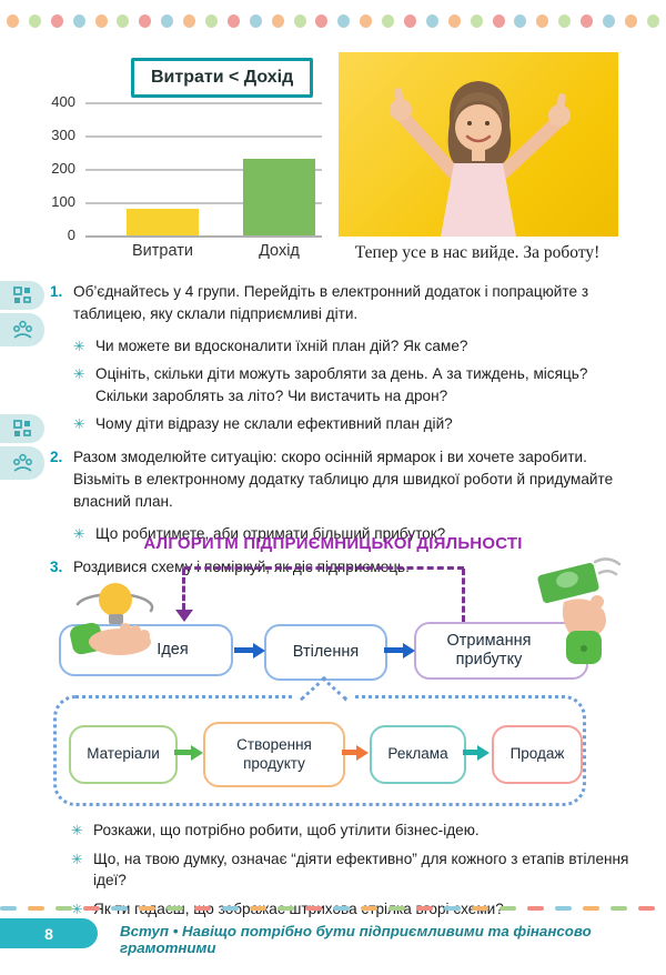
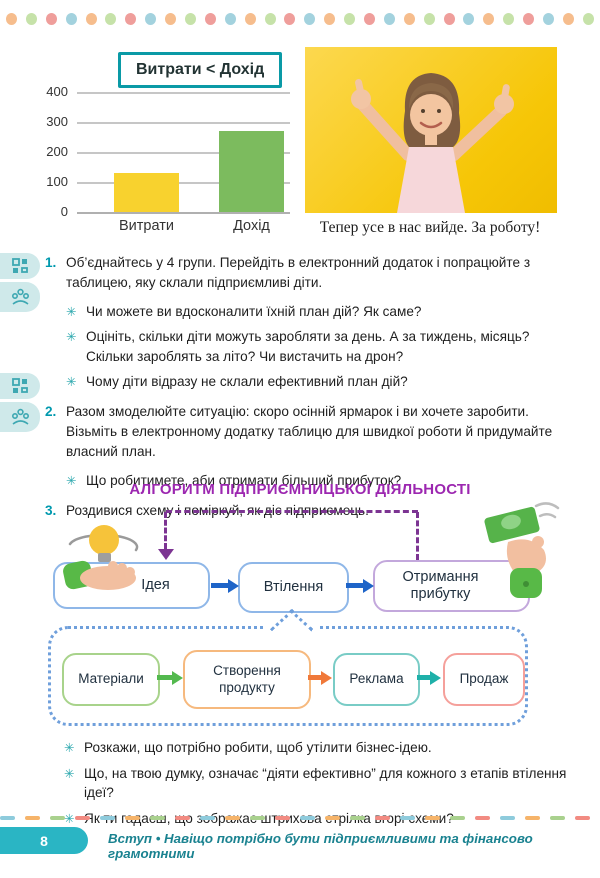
Витрати: 80 -> 130
Дохід: 230 -> 270
